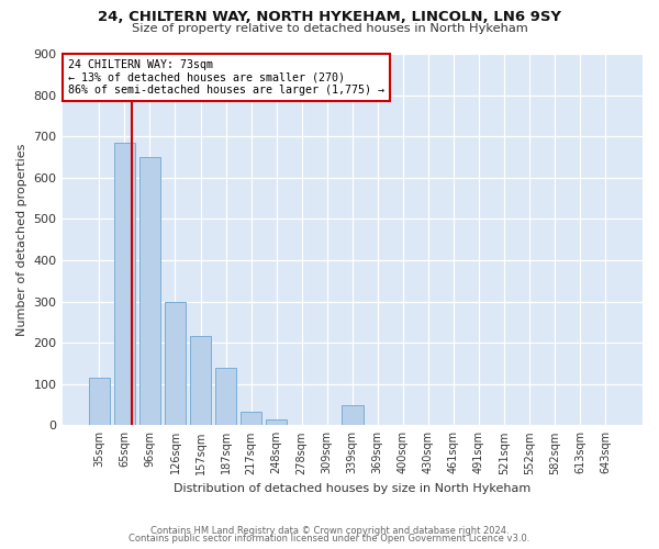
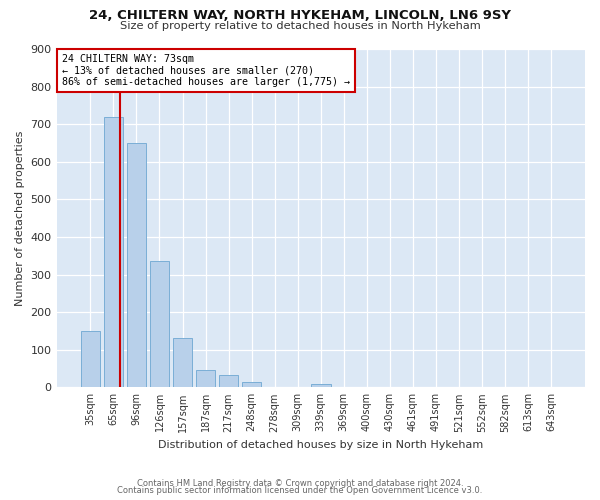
35sqm: 115 -> 150
65sqm: 685 -> 720
126sqm: 300 -> 335
157sqm: 215 -> 130
187sqm: 140 -> 45
339sqm: 50 -> 10
